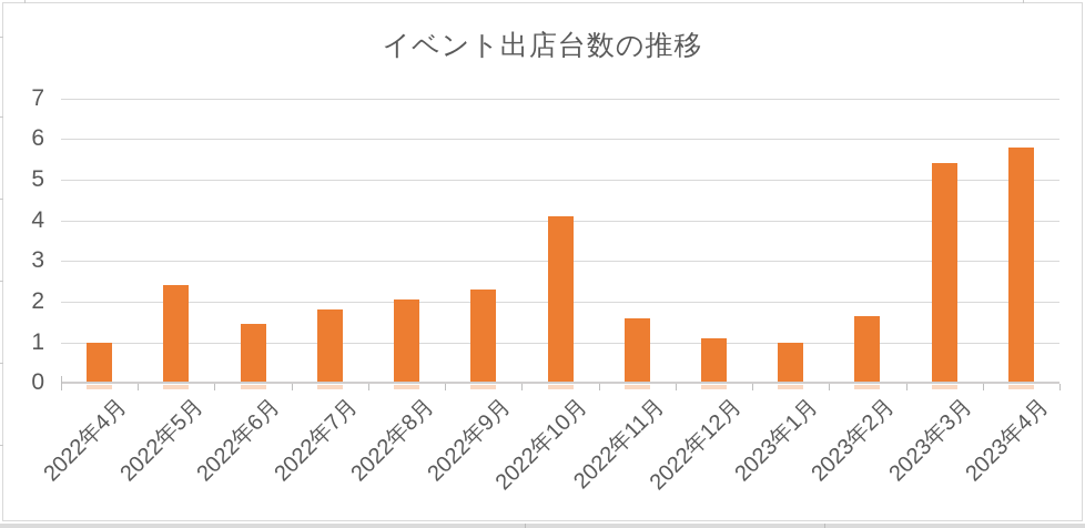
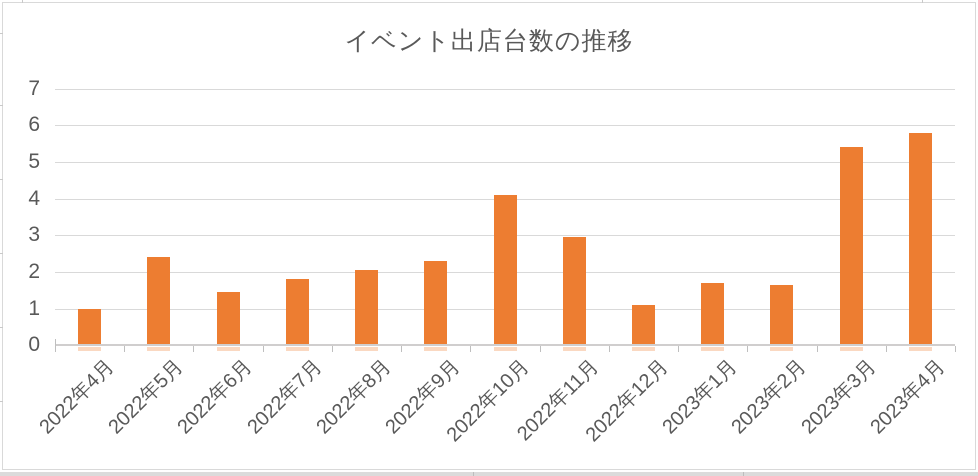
2022年11月: 1.6 -> 3.0
2023年1月: 1.0 -> 1.7
